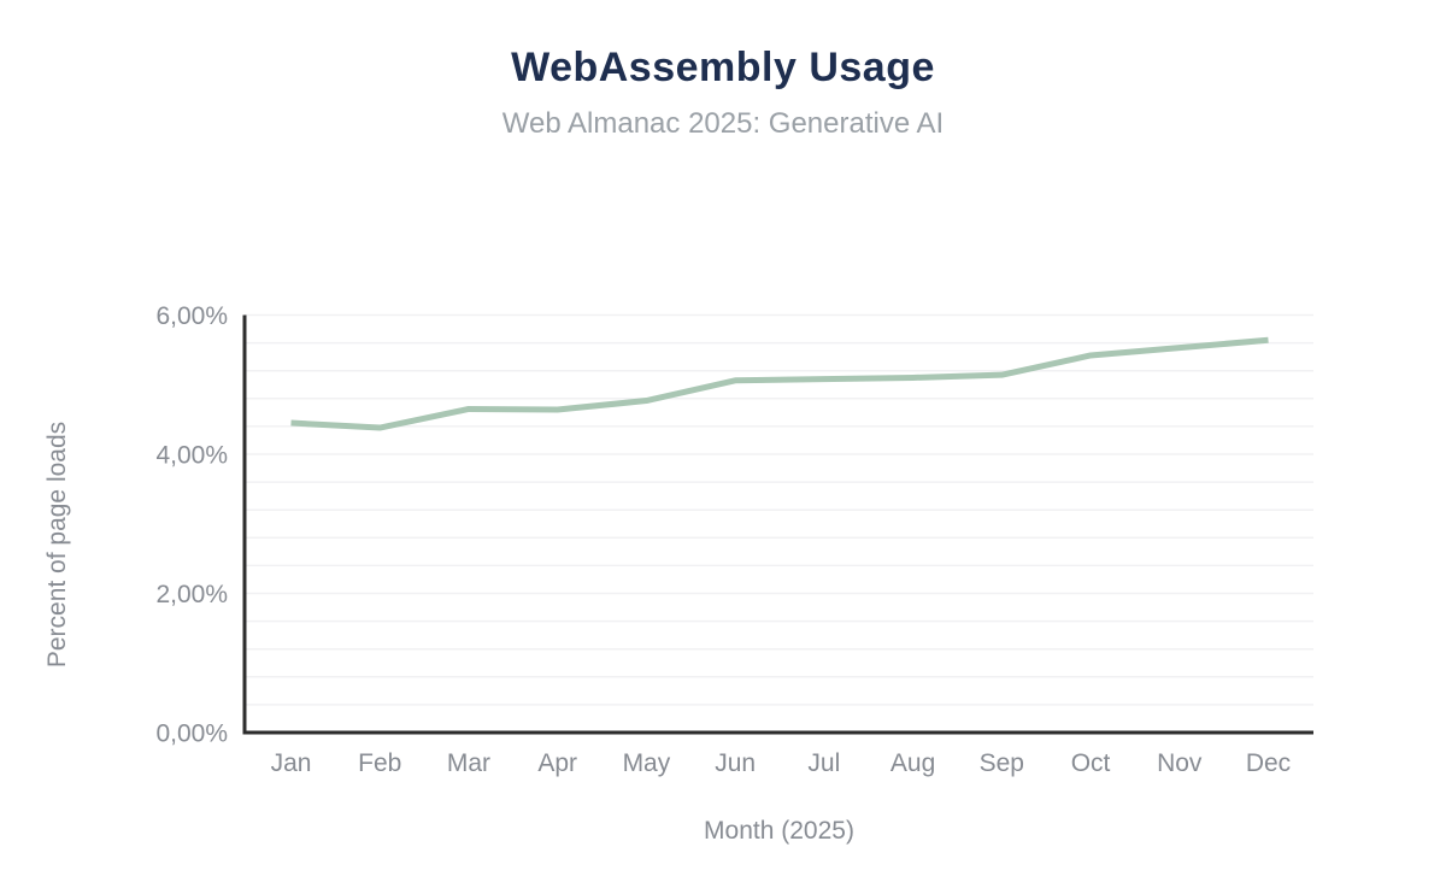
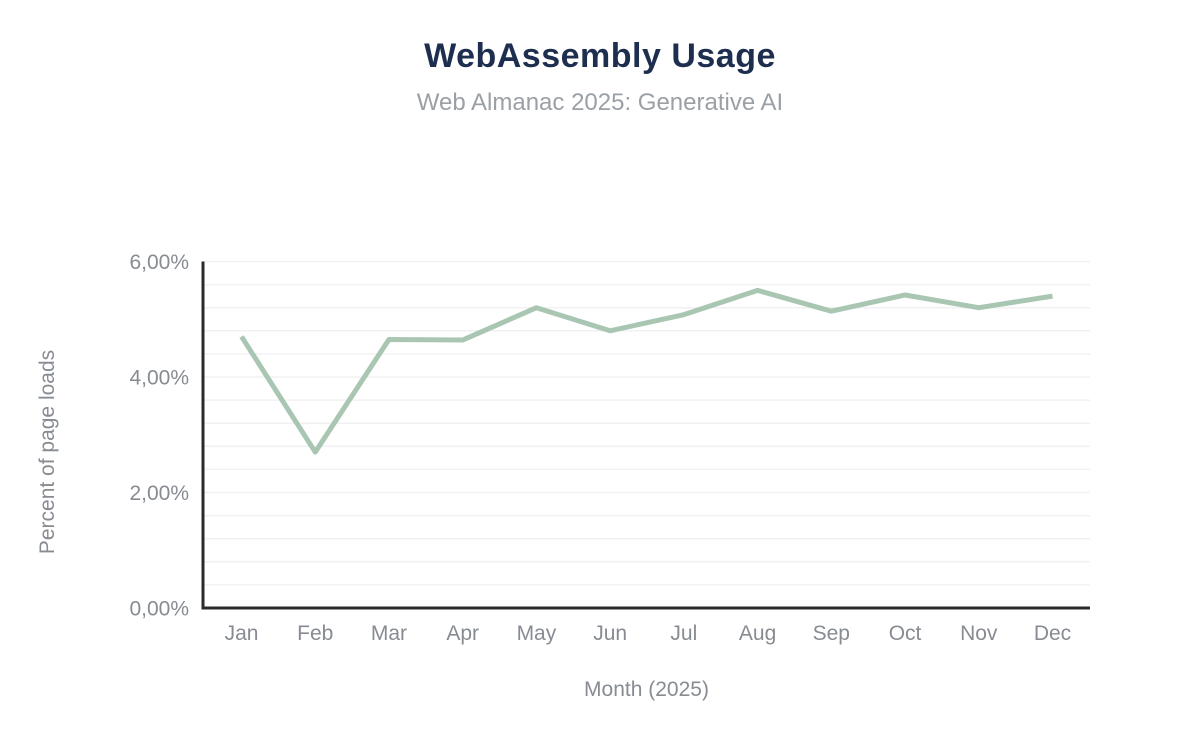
Jan: 4,5% -> 4,7%
Feb: 4,4% -> 2,7%
May: 4,8% -> 5,2%
Jun: 5,1% -> 4,8%
Aug: 5,1% -> 5,5%
Nov: 5,5% -> 5,2%
Dec: 5,6% -> 5,4%
